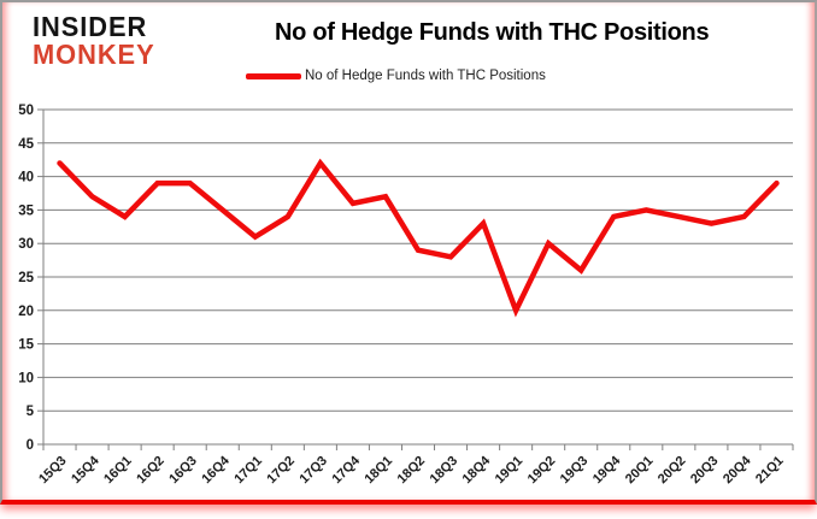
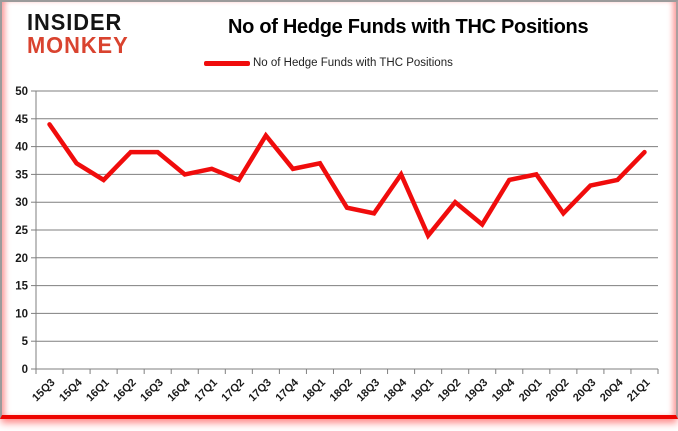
15Q3: 42 -> 44
17Q1: 31 -> 36
18Q4: 33 -> 35
19Q1: 20 -> 24
20Q2: 34 -> 28
